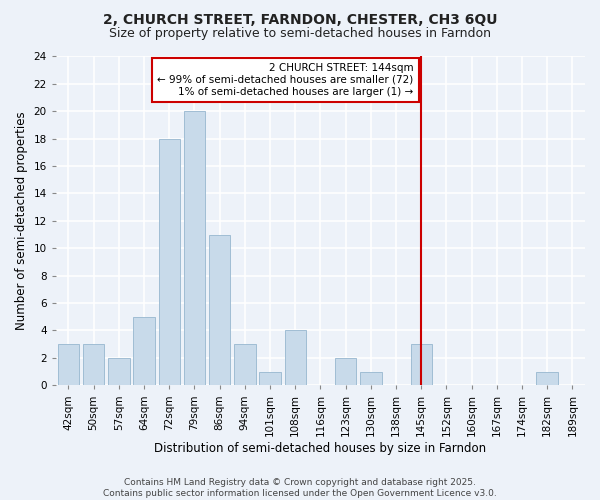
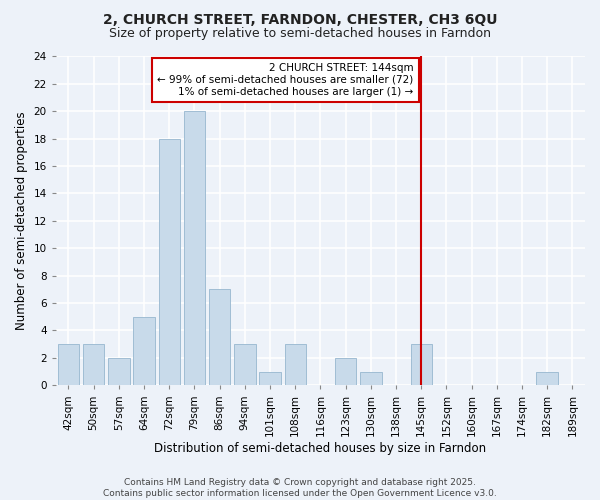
86sqm: 11 -> 7
108sqm: 4 -> 3
